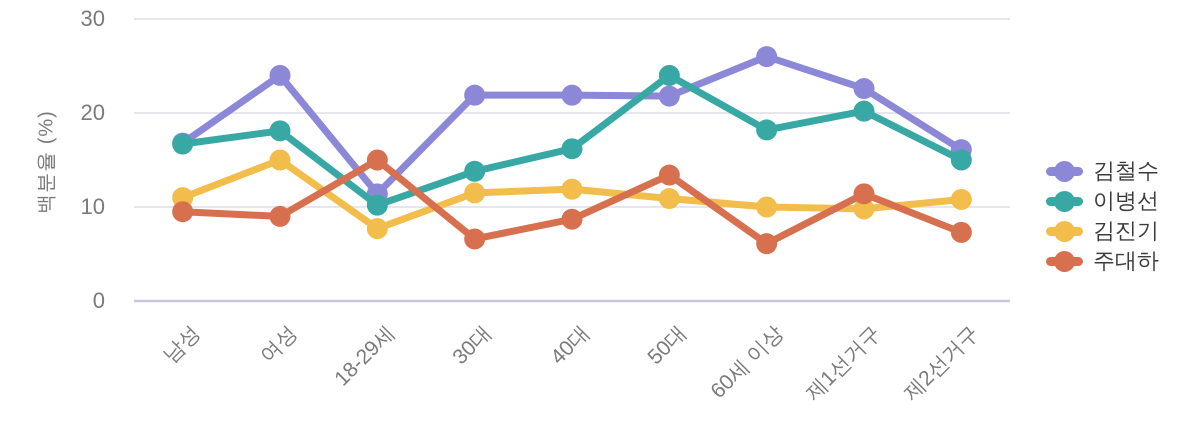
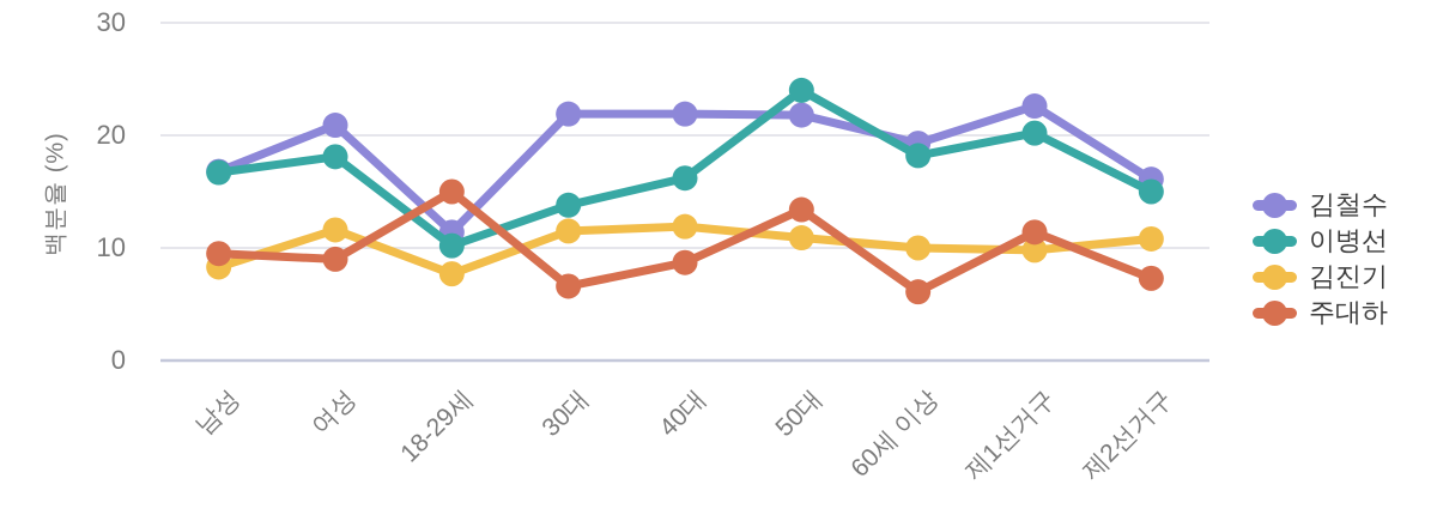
김진기/남성: 11 -> 8
김철수/여성: 24 -> 21
김진기/여성: 15 -> 12
김철수/60세 이상: 26 -> 19
